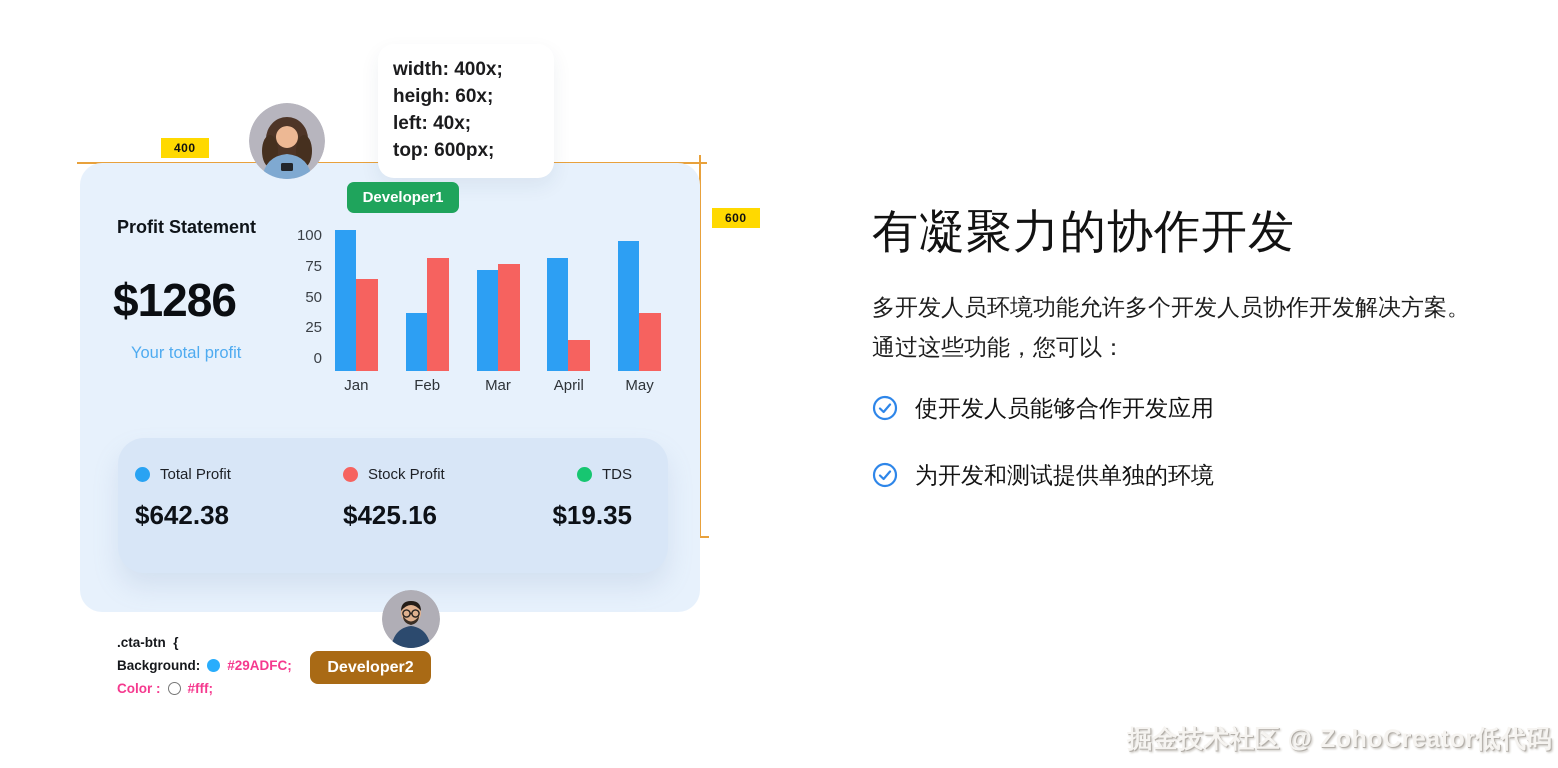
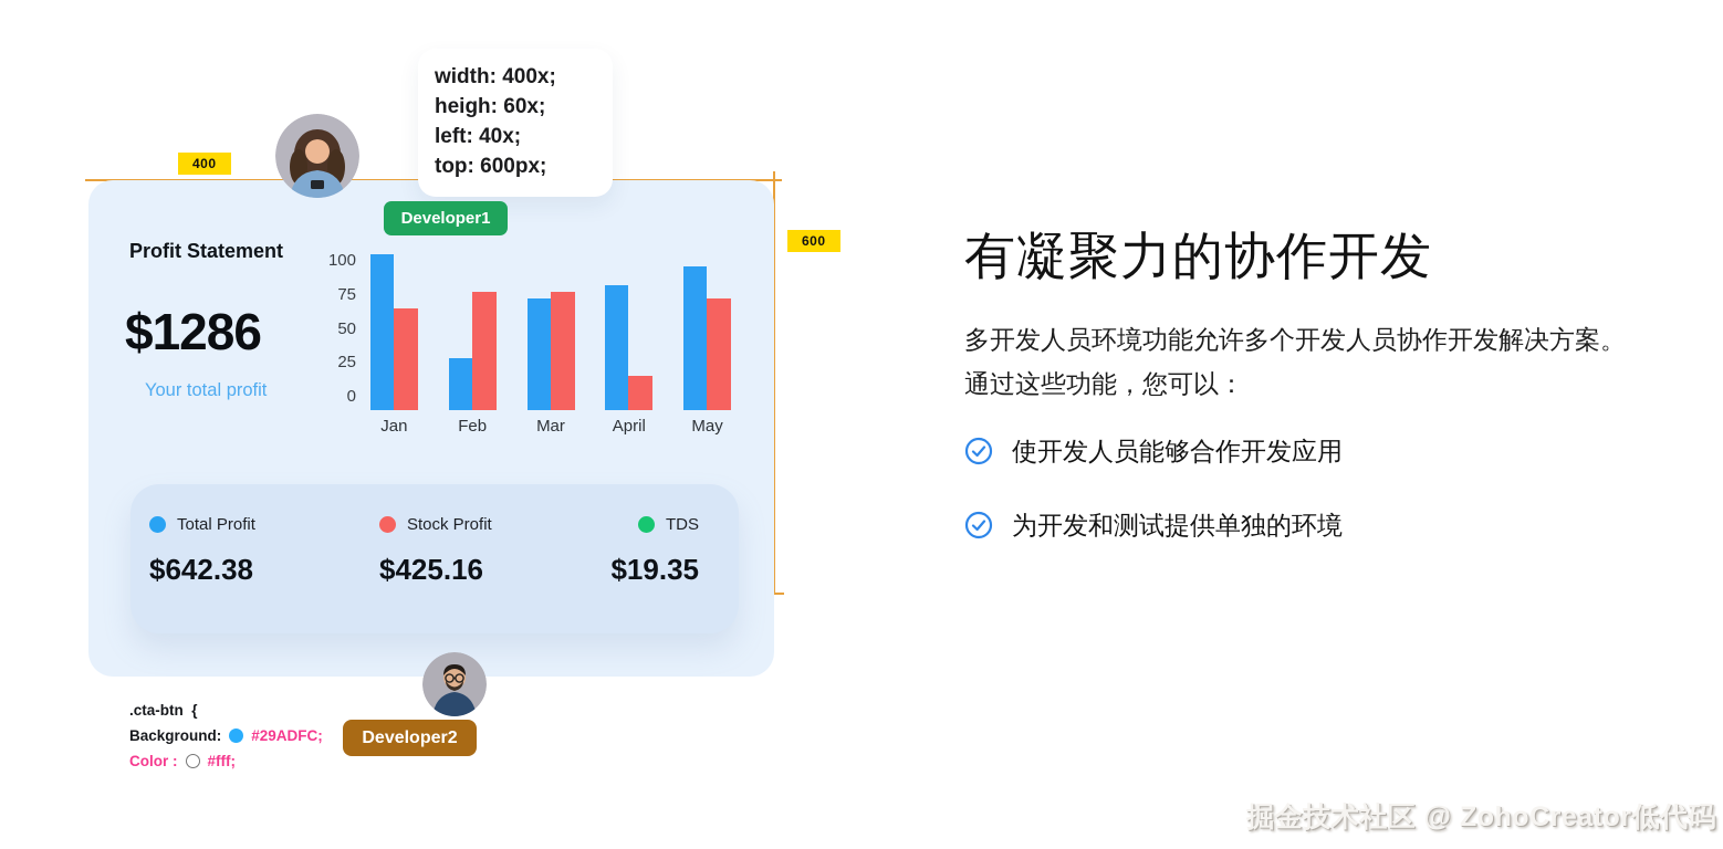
Total Profit/Feb: 37 -> 28
Stock Profit/Feb: 82 -> 77
Stock Profit/May: 37 -> 72
